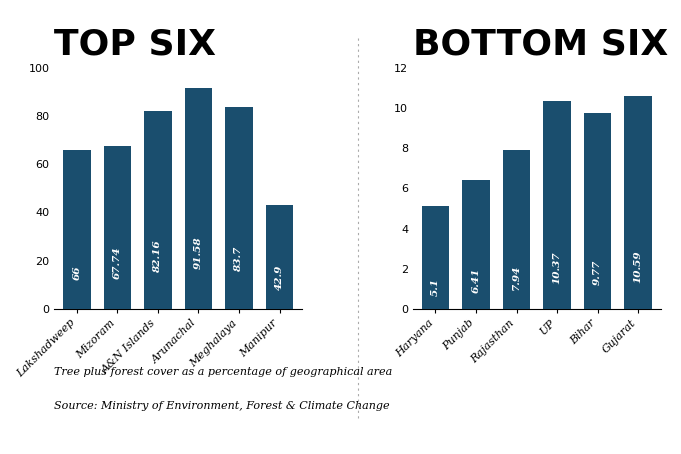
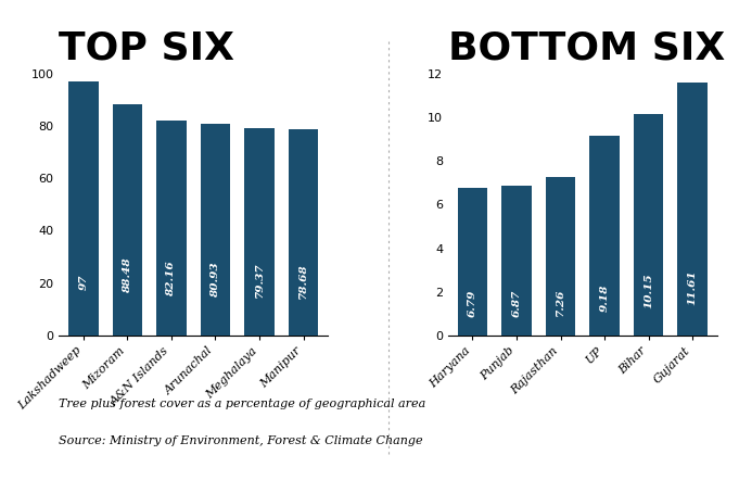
TOP SIX/Lakshadweep: 66 -> 97
TOP SIX/Mizoram: 67.74 -> 88.48
TOP SIX/Arunachal: 91.58 -> 80.93
TOP SIX/Meghalaya: 83.7 -> 79.37
TOP SIX/Manipur: 42.9 -> 78.68
BOTTOM SIX/Haryana: 5.1 -> 6.79
BOTTOM SIX/Punjab: 6.41 -> 6.87
BOTTOM SIX/Rajasthan: 7.94 -> 7.26
BOTTOM SIX/UP: 10.37 -> 9.18
BOTTOM SIX/Bihar: 9.77 -> 10.15
BOTTOM SIX/Gujarat: 10.59 -> 11.61
